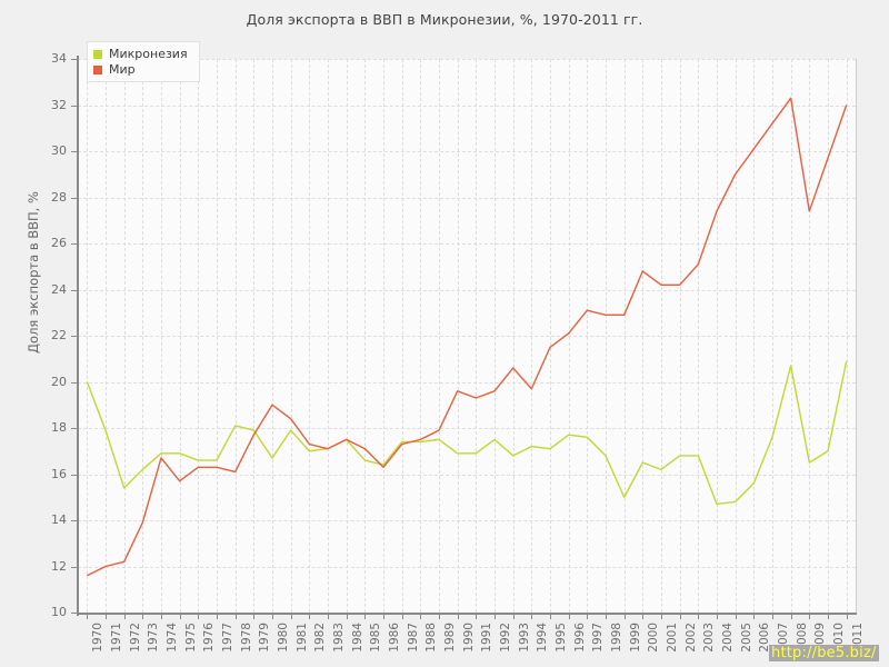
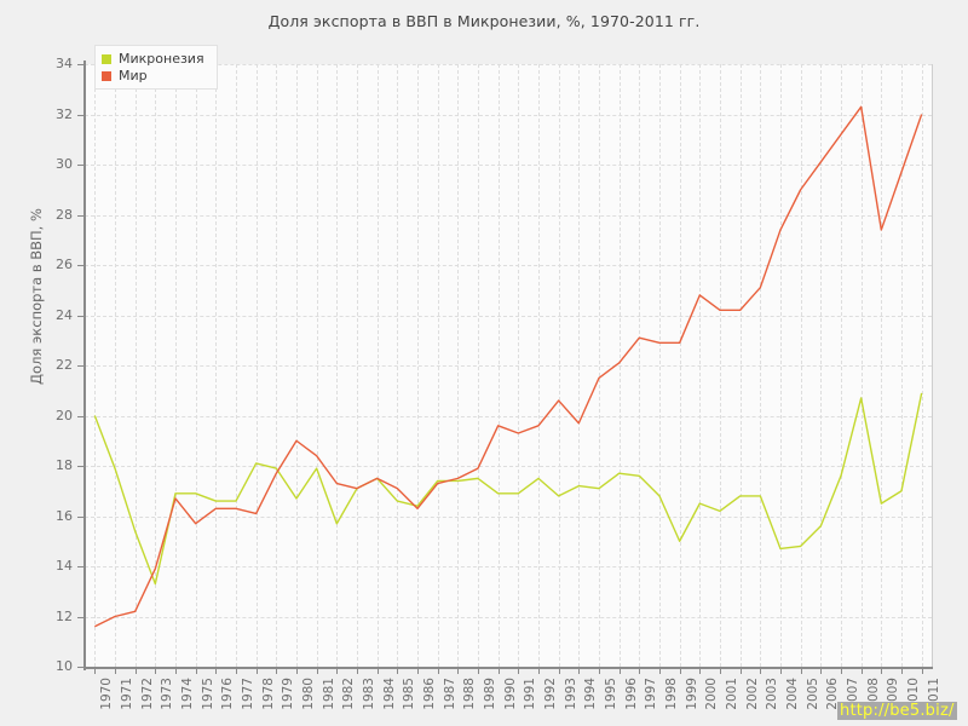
Микронезия/1973: 16.2 -> 13.3
Микронезия/1982: 17.0 -> 15.7
